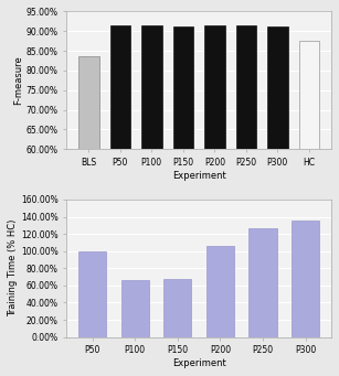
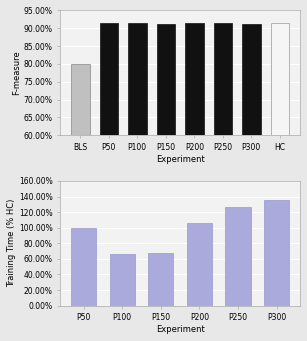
BLS: 83.5% -> 79.9%
HC: 87.5% -> 91.3%
